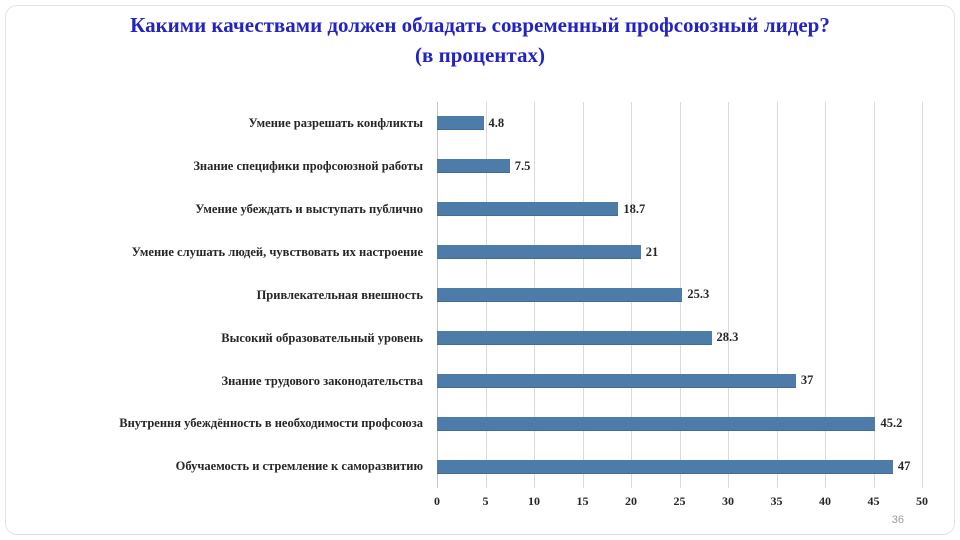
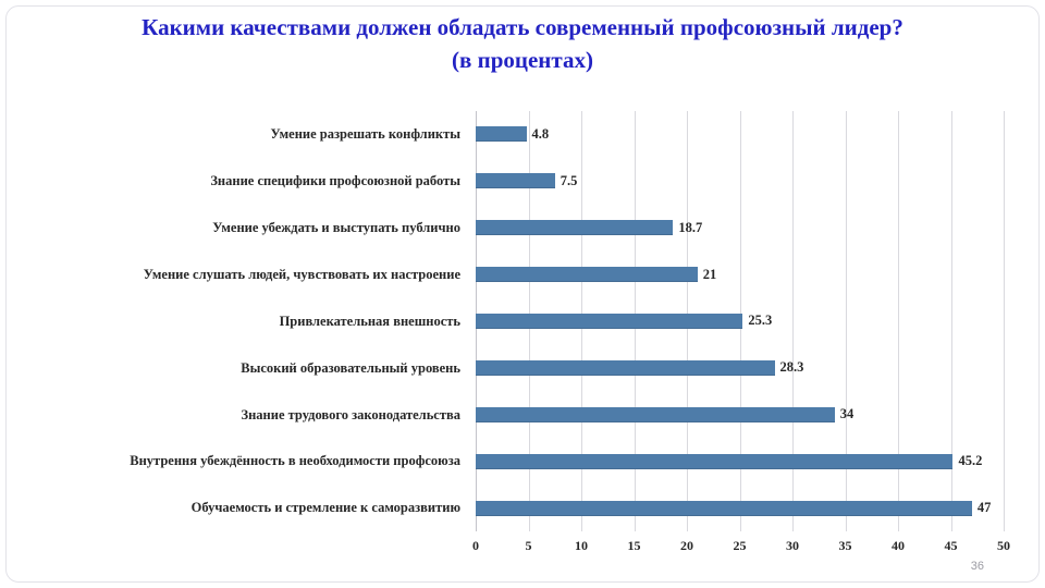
Знание трудового законодательства: 37 -> 34
